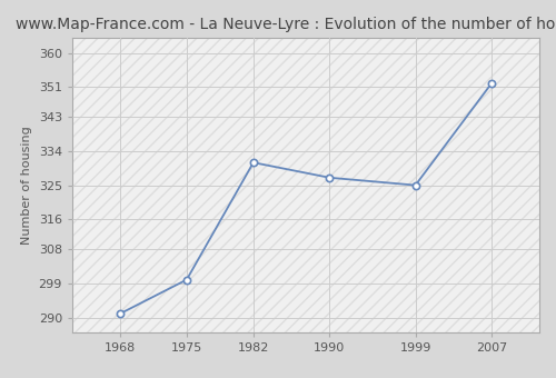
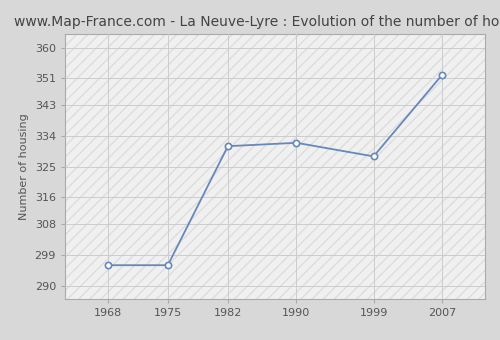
1968: 291 -> 296
1975: 300 -> 296
1990: 327 -> 332
1999: 325 -> 328
